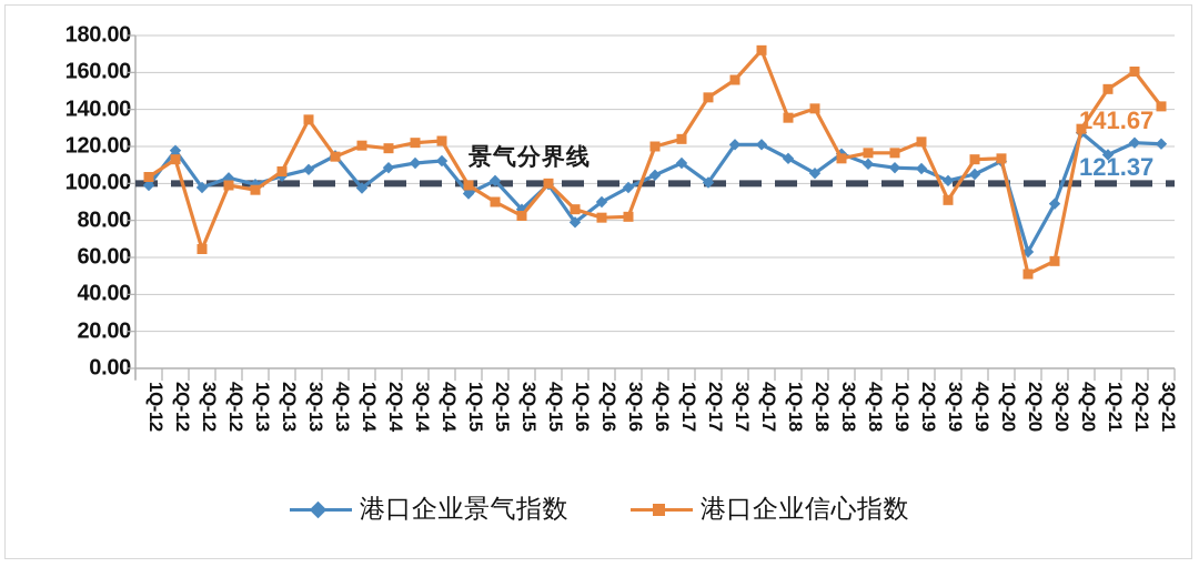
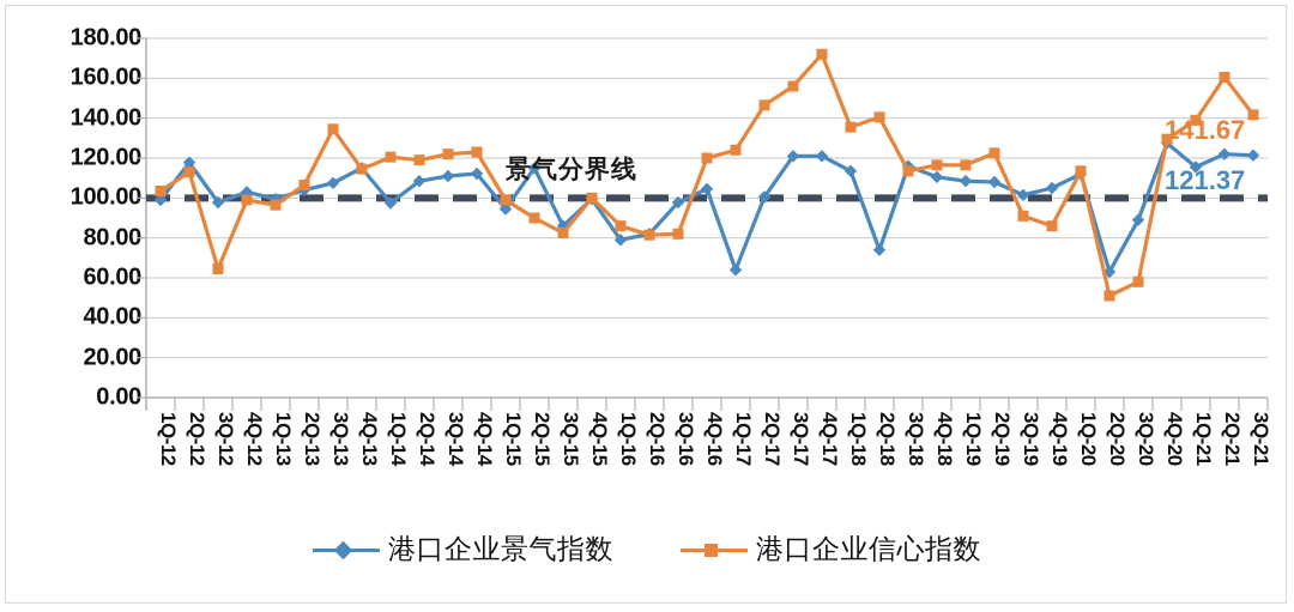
港口企业景气指数/2Q-15: 102 -> 115
港口企业景气指数/2Q-16: 90 -> 82
港口企业景气指数/1Q-17: 111 -> 64
港口企业景气指数/2Q-18: 106 -> 74
港口企业信心指数/4Q-19: 113 -> 86
港口企业信心指数/1Q-21: 151 -> 139
